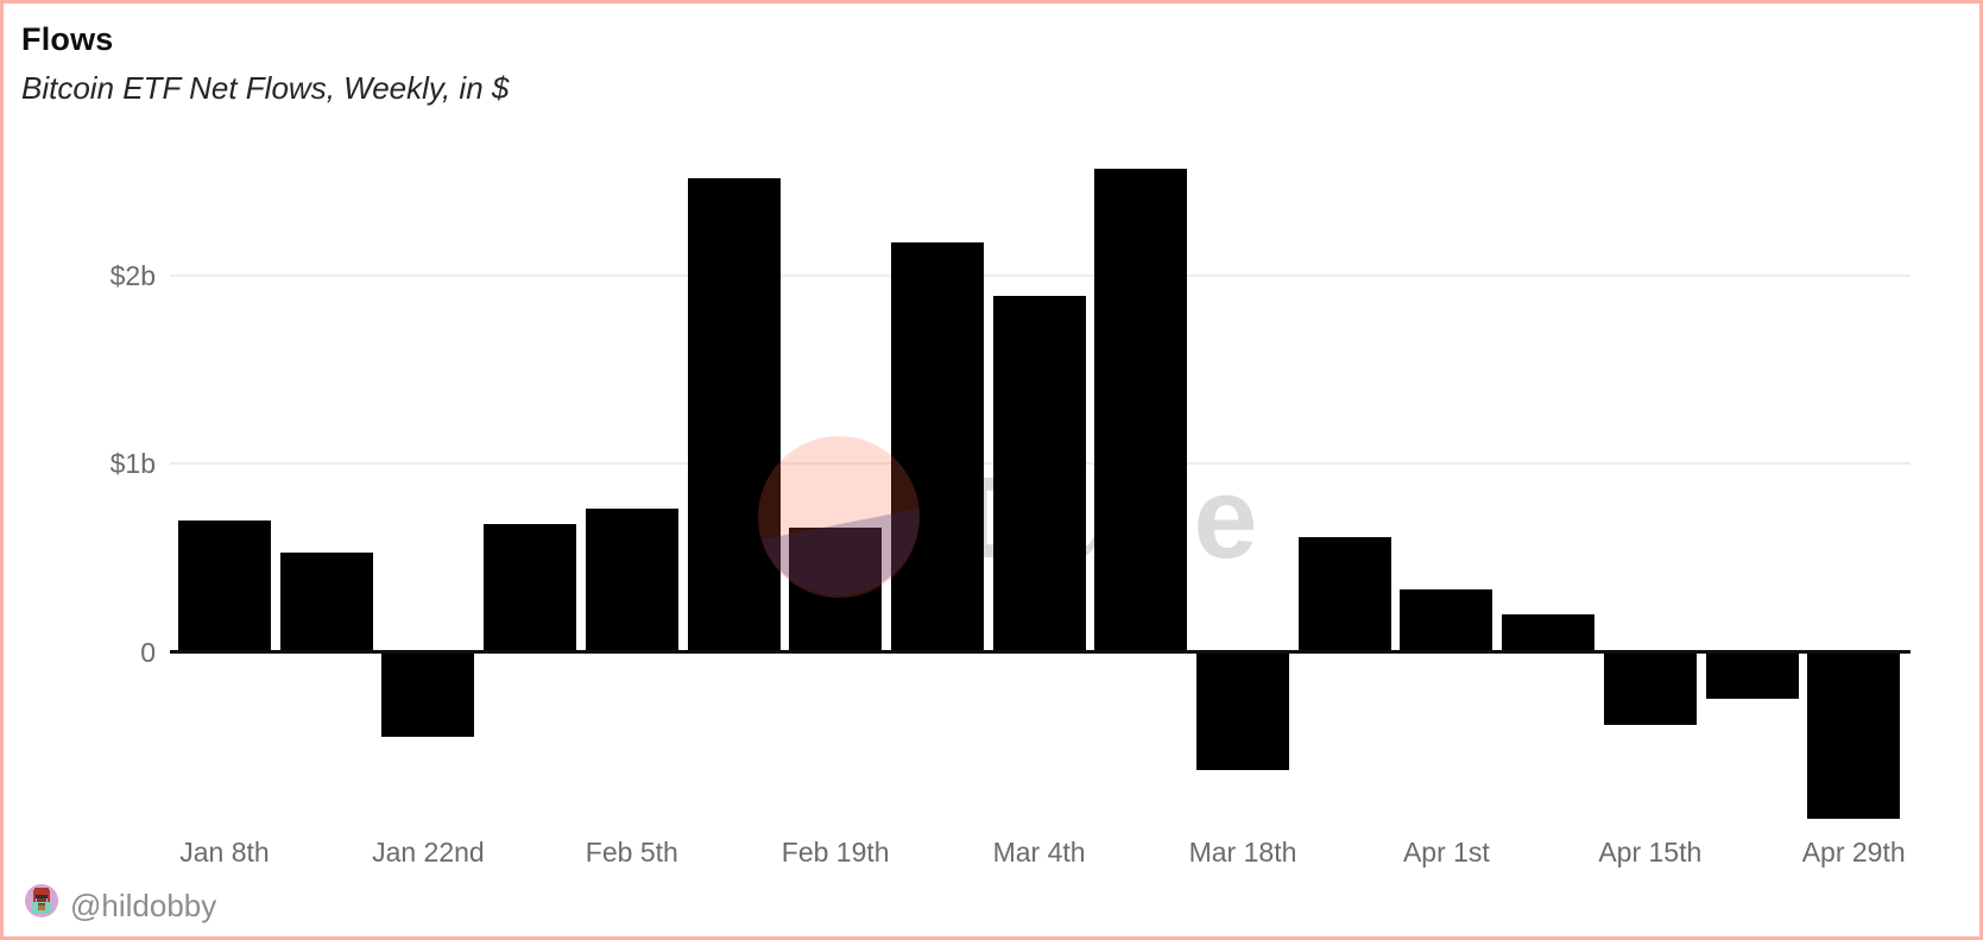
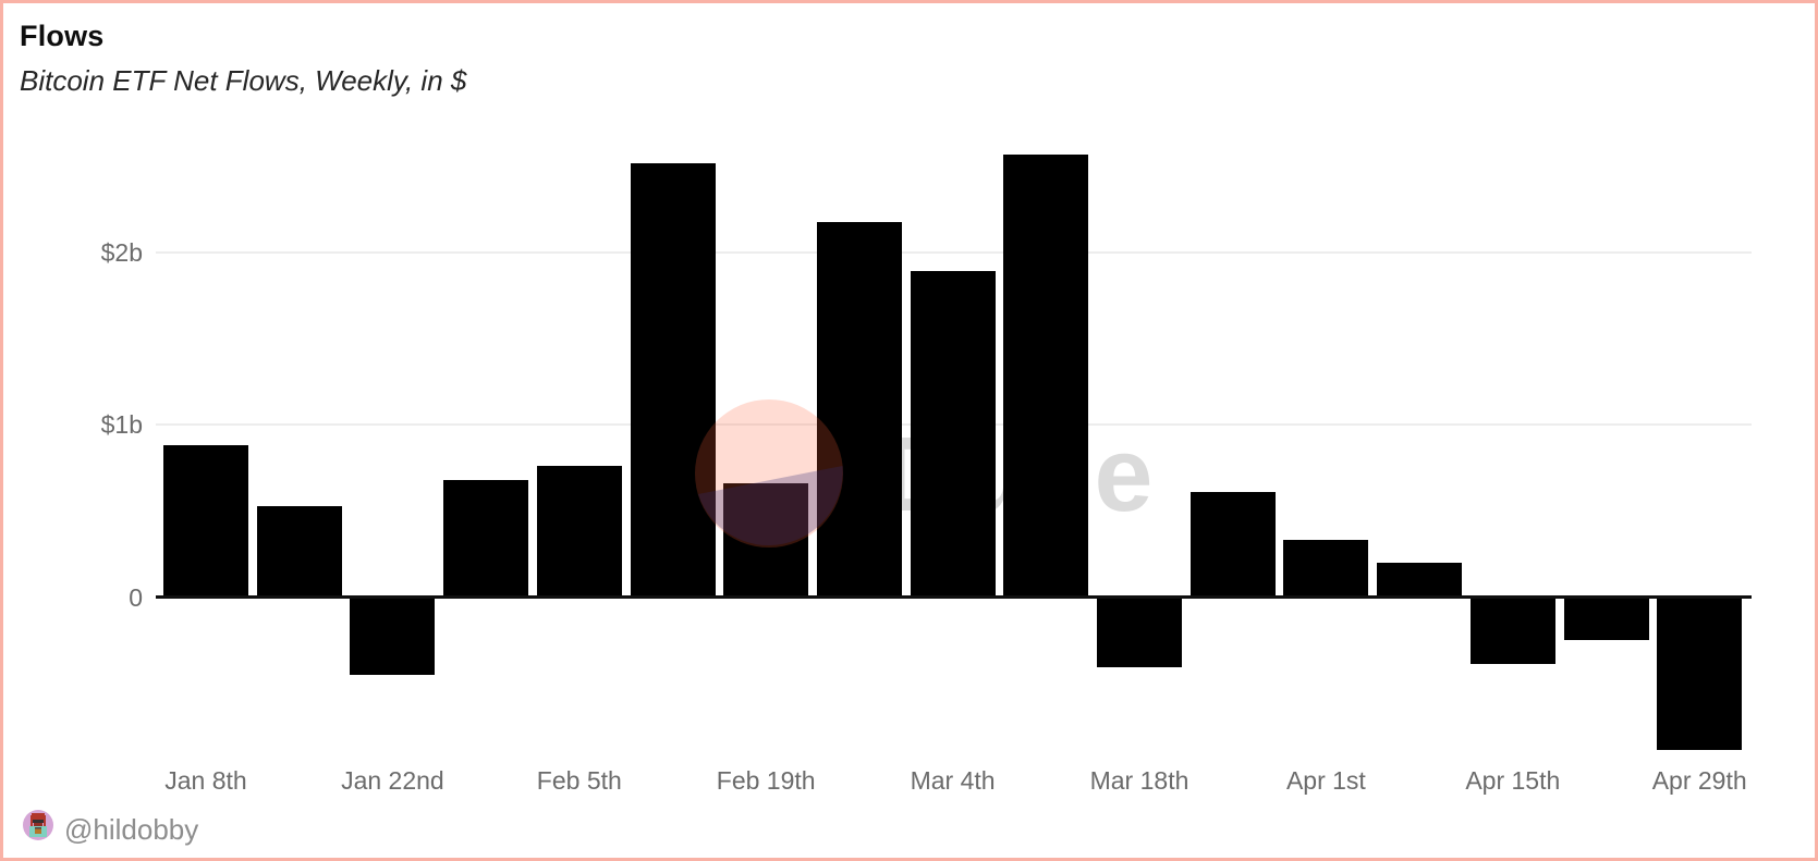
Jan 8th: $0.70b -> $0.88b
Mar 18th: -$0.63b -> -$0.41b
